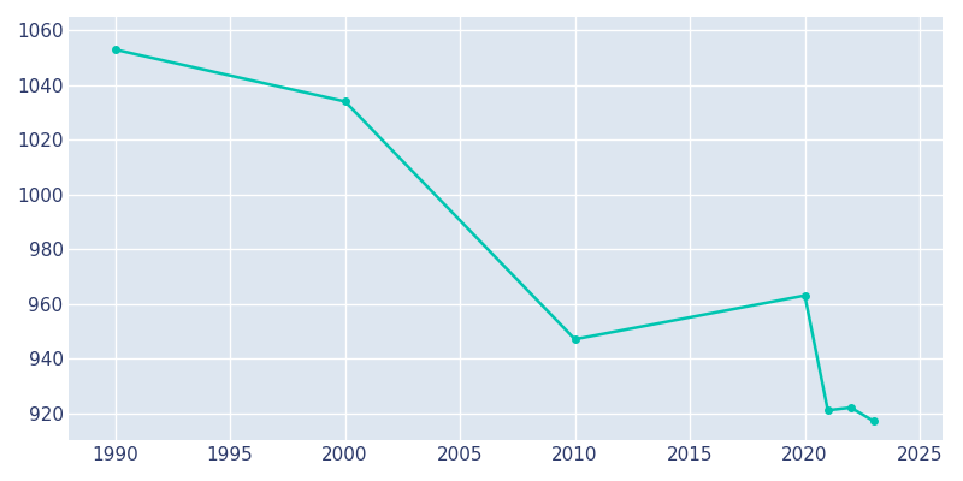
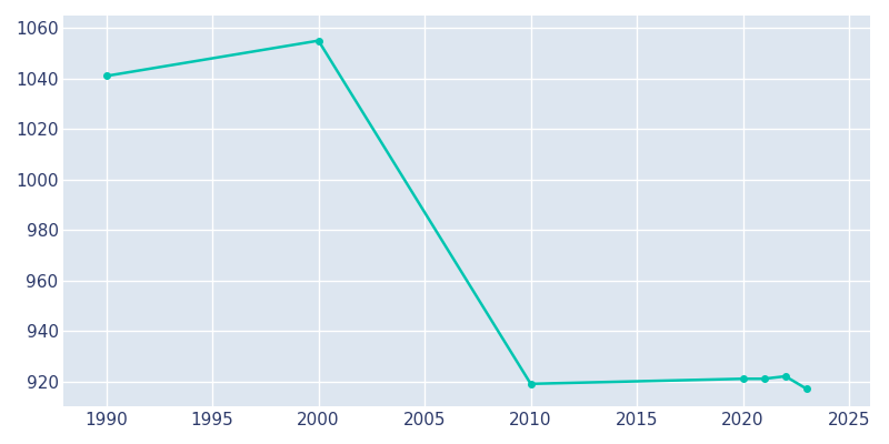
1990: 1053 -> 1041
2000: 1034 -> 1055
2010: 947 -> 919
2020: 963 -> 921
